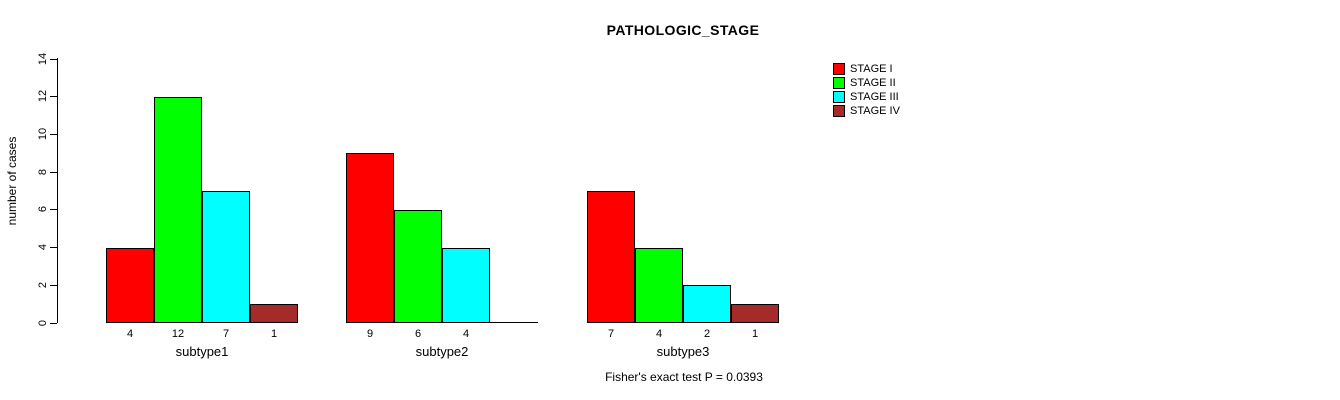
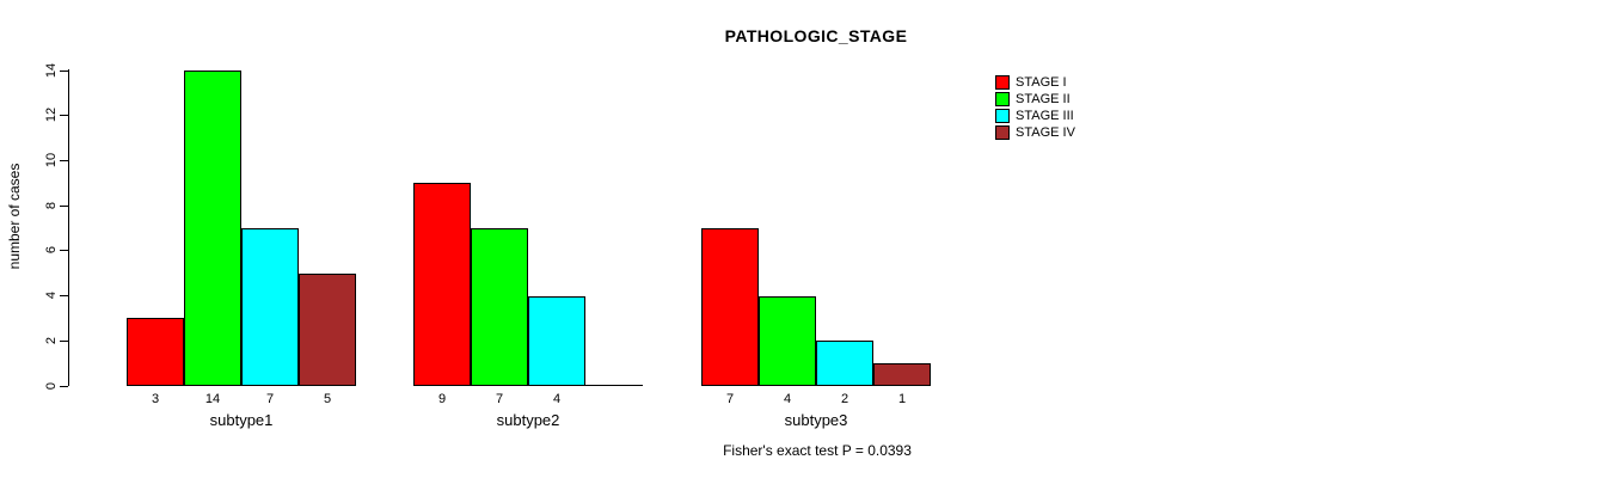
STAGE I/subtype1: 4 -> 3
STAGE II/subtype1: 12 -> 14
STAGE IV/subtype1: 1 -> 5
STAGE II/subtype2: 6 -> 7
